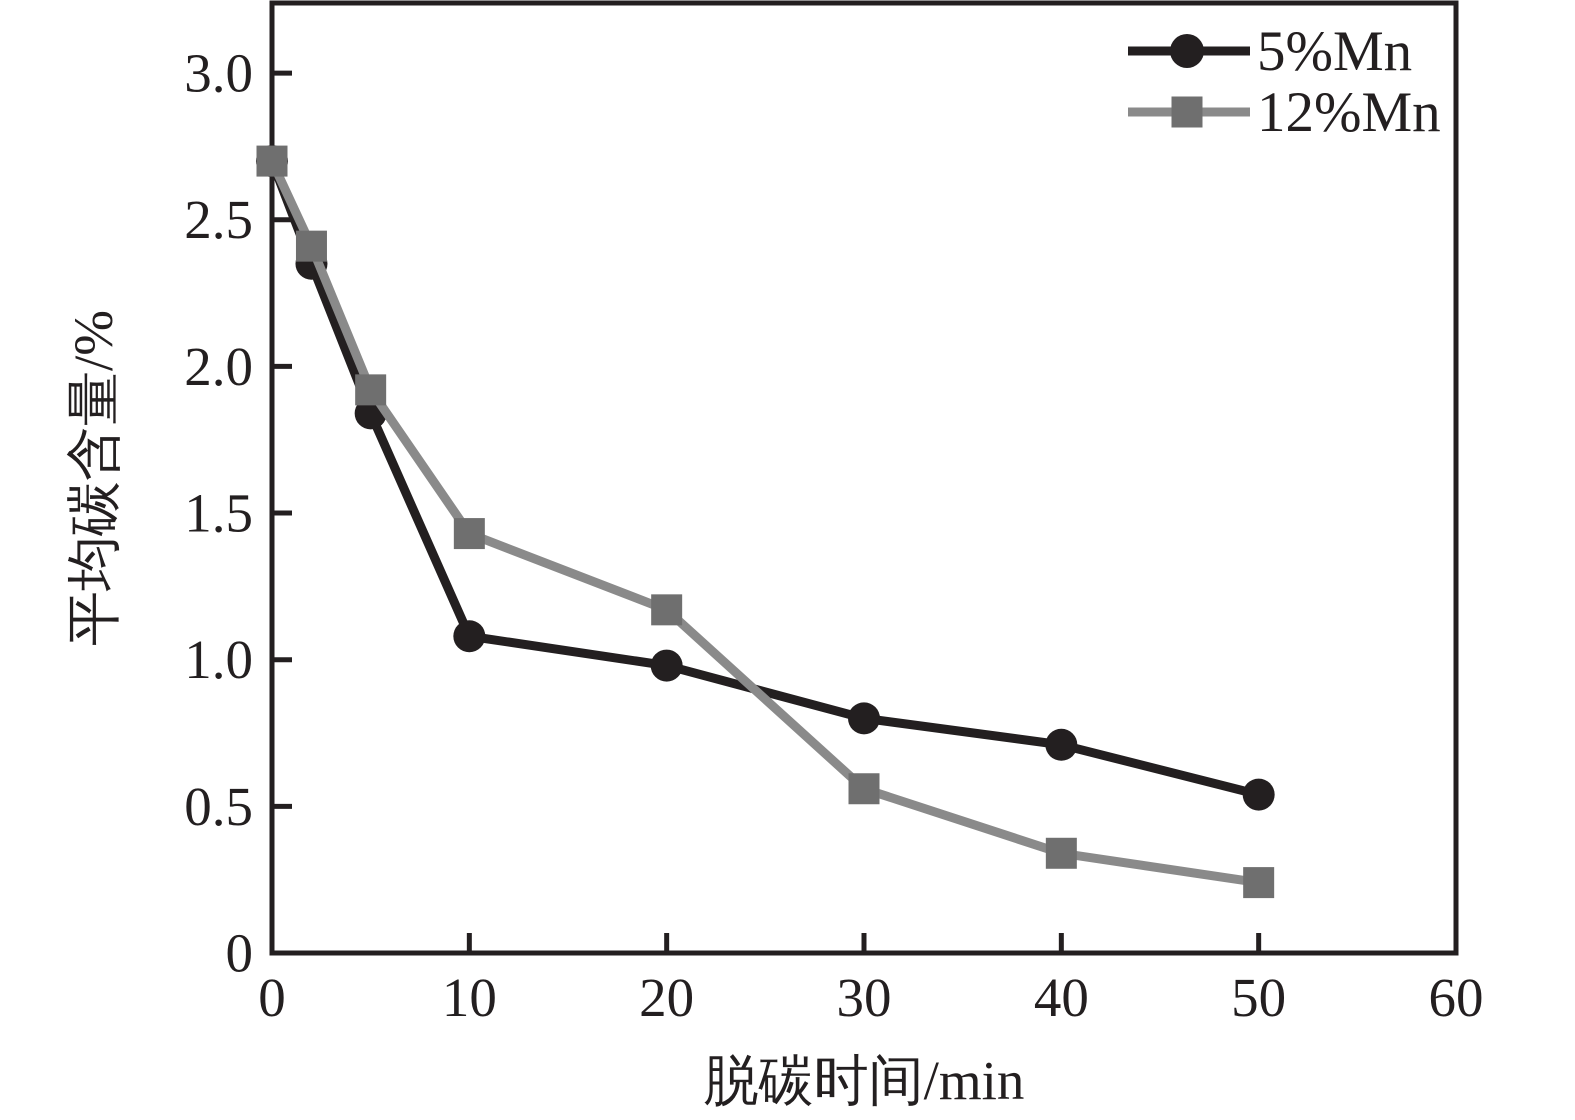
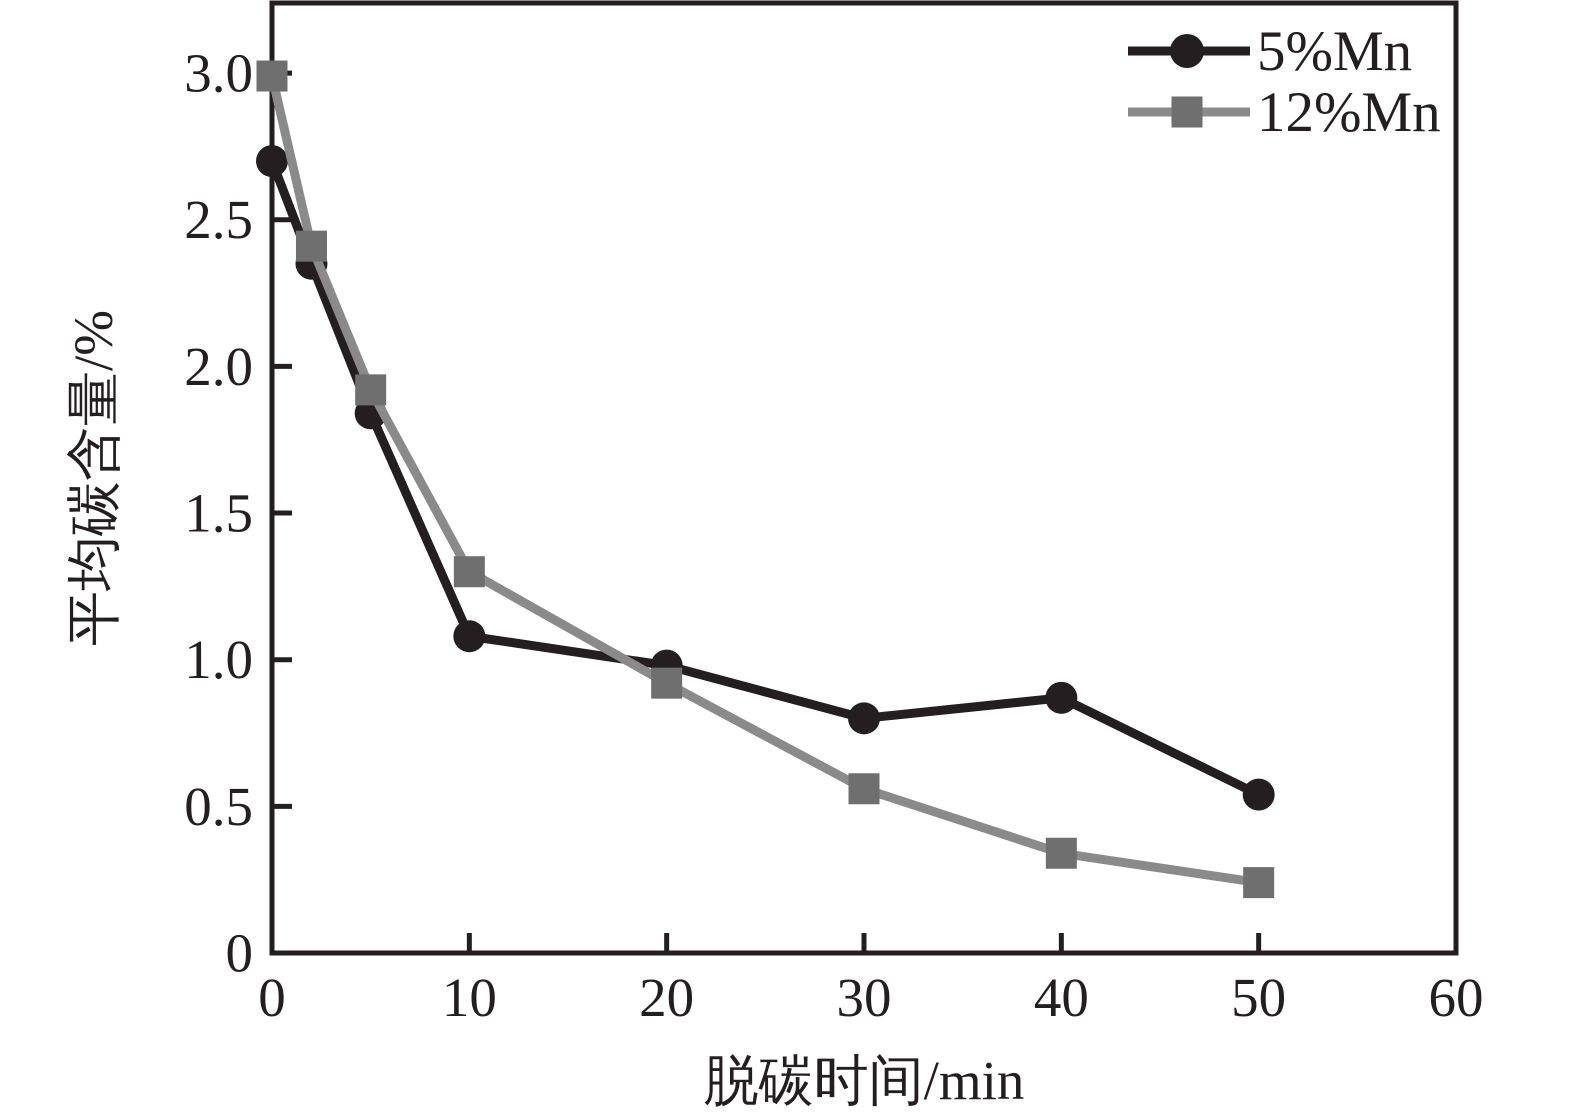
12%Mn/0: 2.70 -> 2.99
12%Mn/10: 1.43 -> 1.30
12%Mn/20: 1.17 -> 0.92
5%Mn/40: 0.71 -> 0.87
